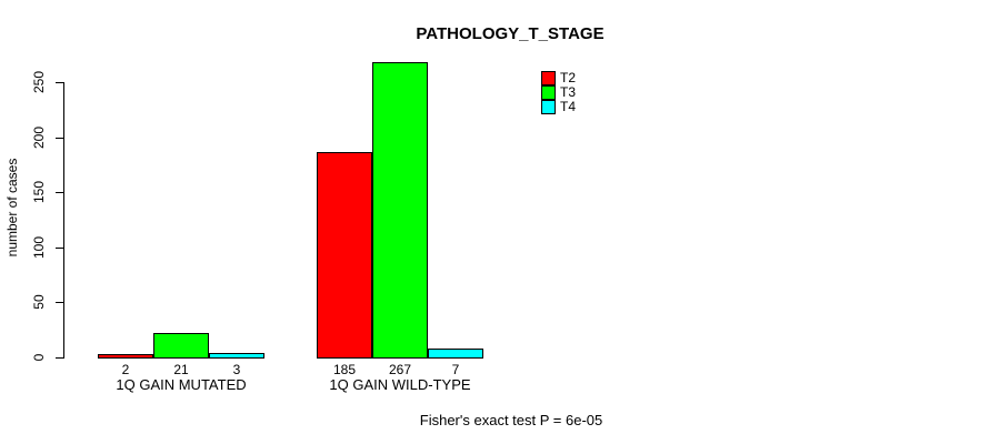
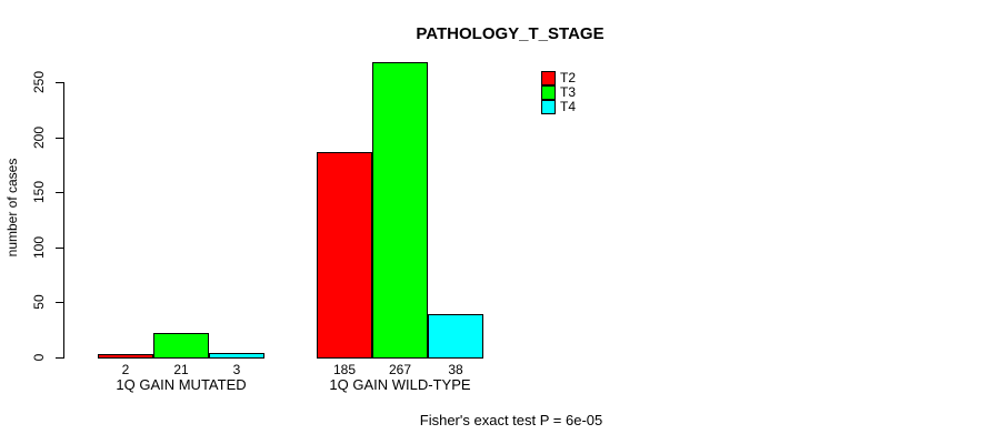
T4/1Q GAIN WILD-TYPE: 7 -> 38
